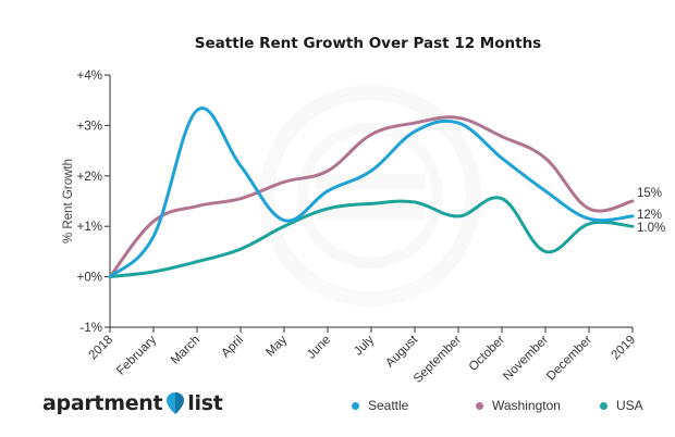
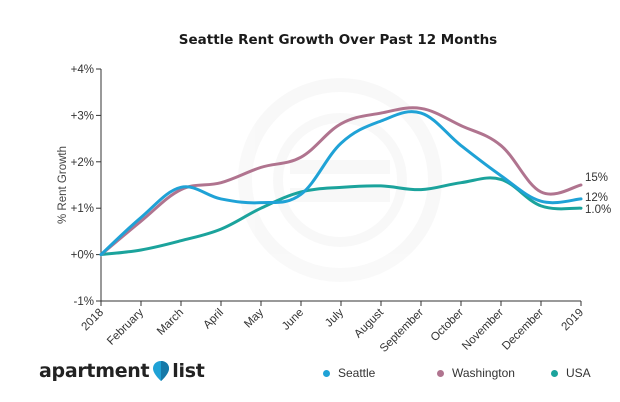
Washington/February: 1.1% -> 0.7%
Seattle/March: 3.3% -> 1.4%
Seattle/April: 2.2% -> 1.2%
Seattle/June: 1.7% -> 1.3%
Seattle/July: 2.1% -> 2.4%
USA/September: 1.2% -> 1.4%
USA/November: 0.5% -> 1.6%
